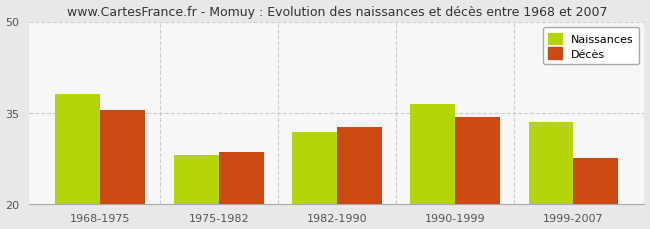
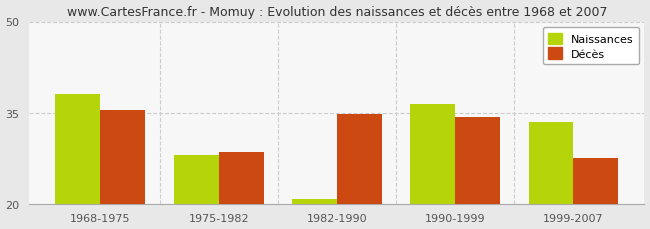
Naissances/1982-1990: 31.8 -> 20.7
Décès/1982-1990: 32.6 -> 34.7
